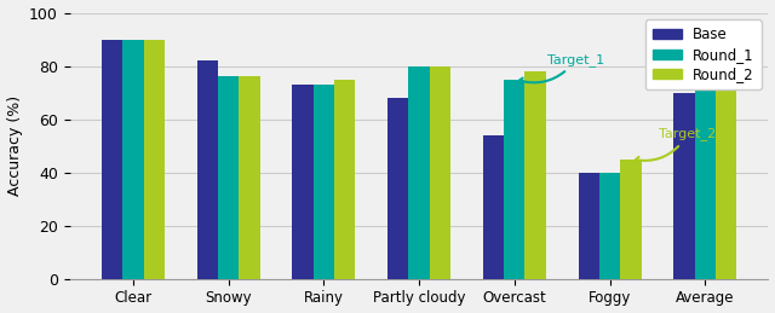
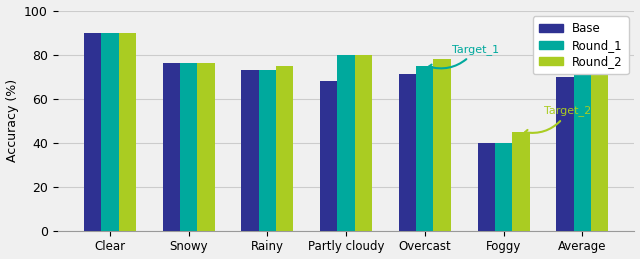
Base/Snowy: 82 -> 76
Base/Overcast: 54 -> 71
